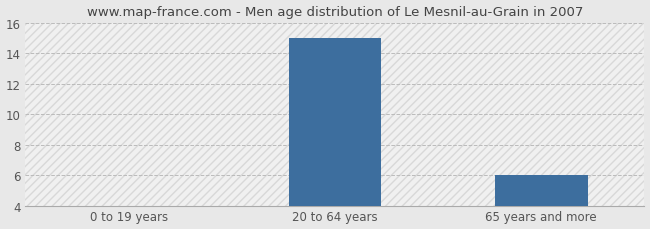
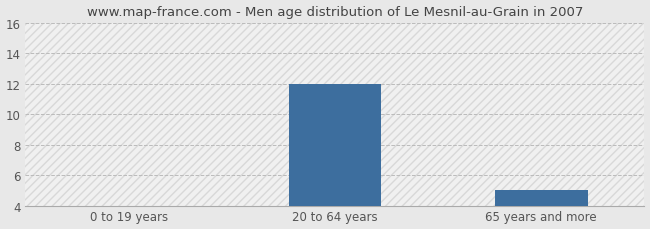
20 to 64 years: 15 -> 12
65 years and more: 6 -> 5
